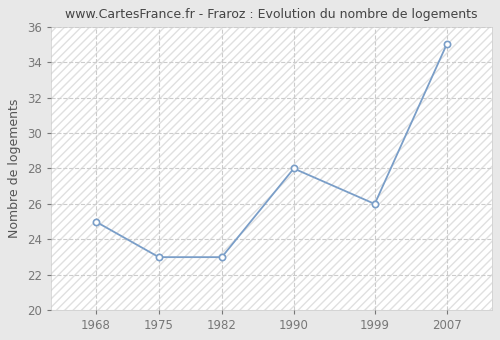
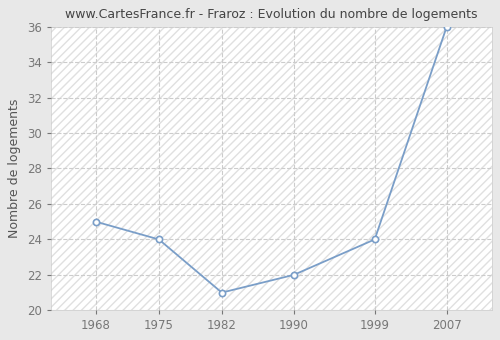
1975: 23 -> 24
1982: 23 -> 21
1990: 28 -> 22
1999: 26 -> 24
2007: 35 -> 36
